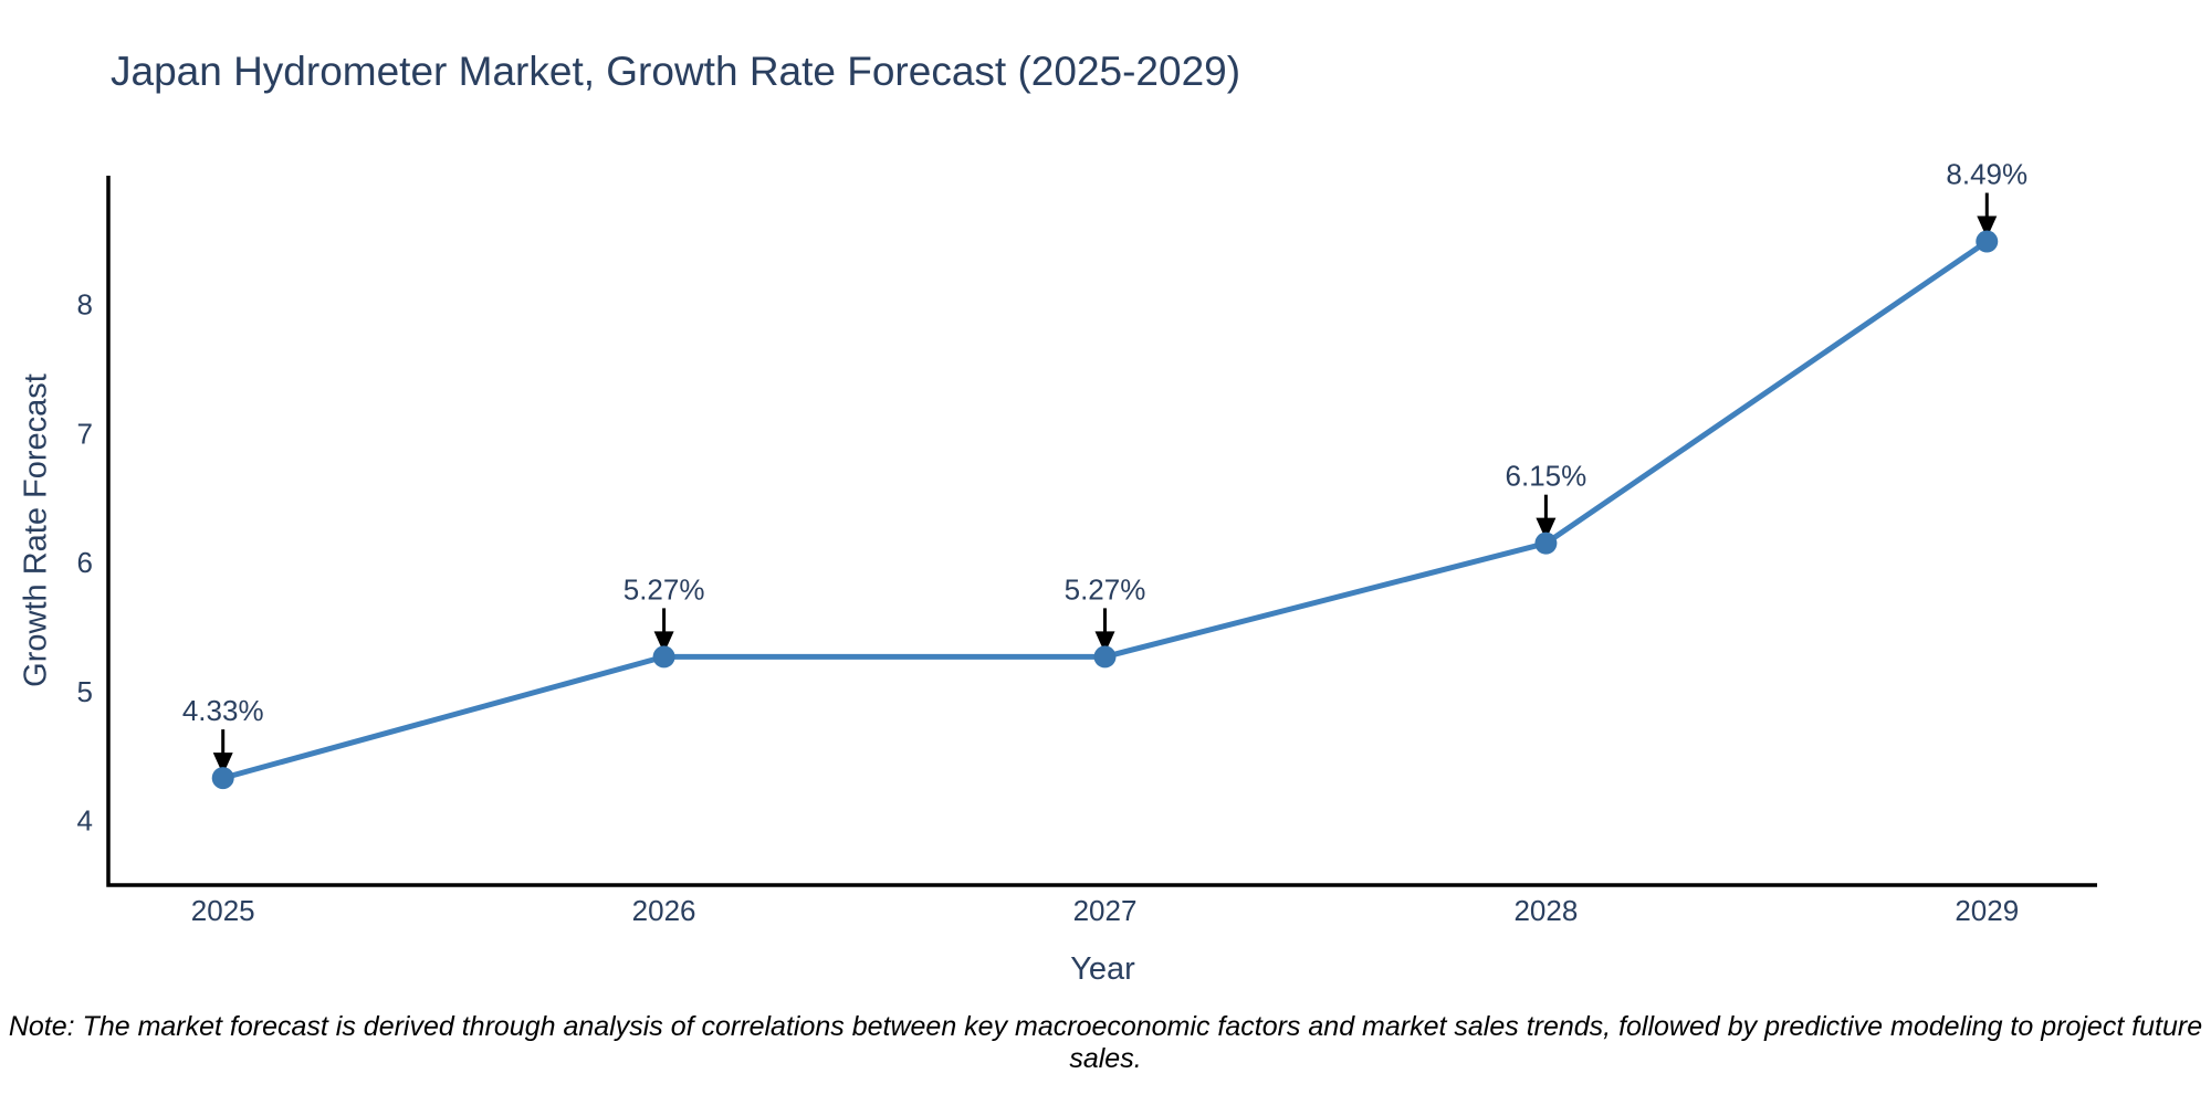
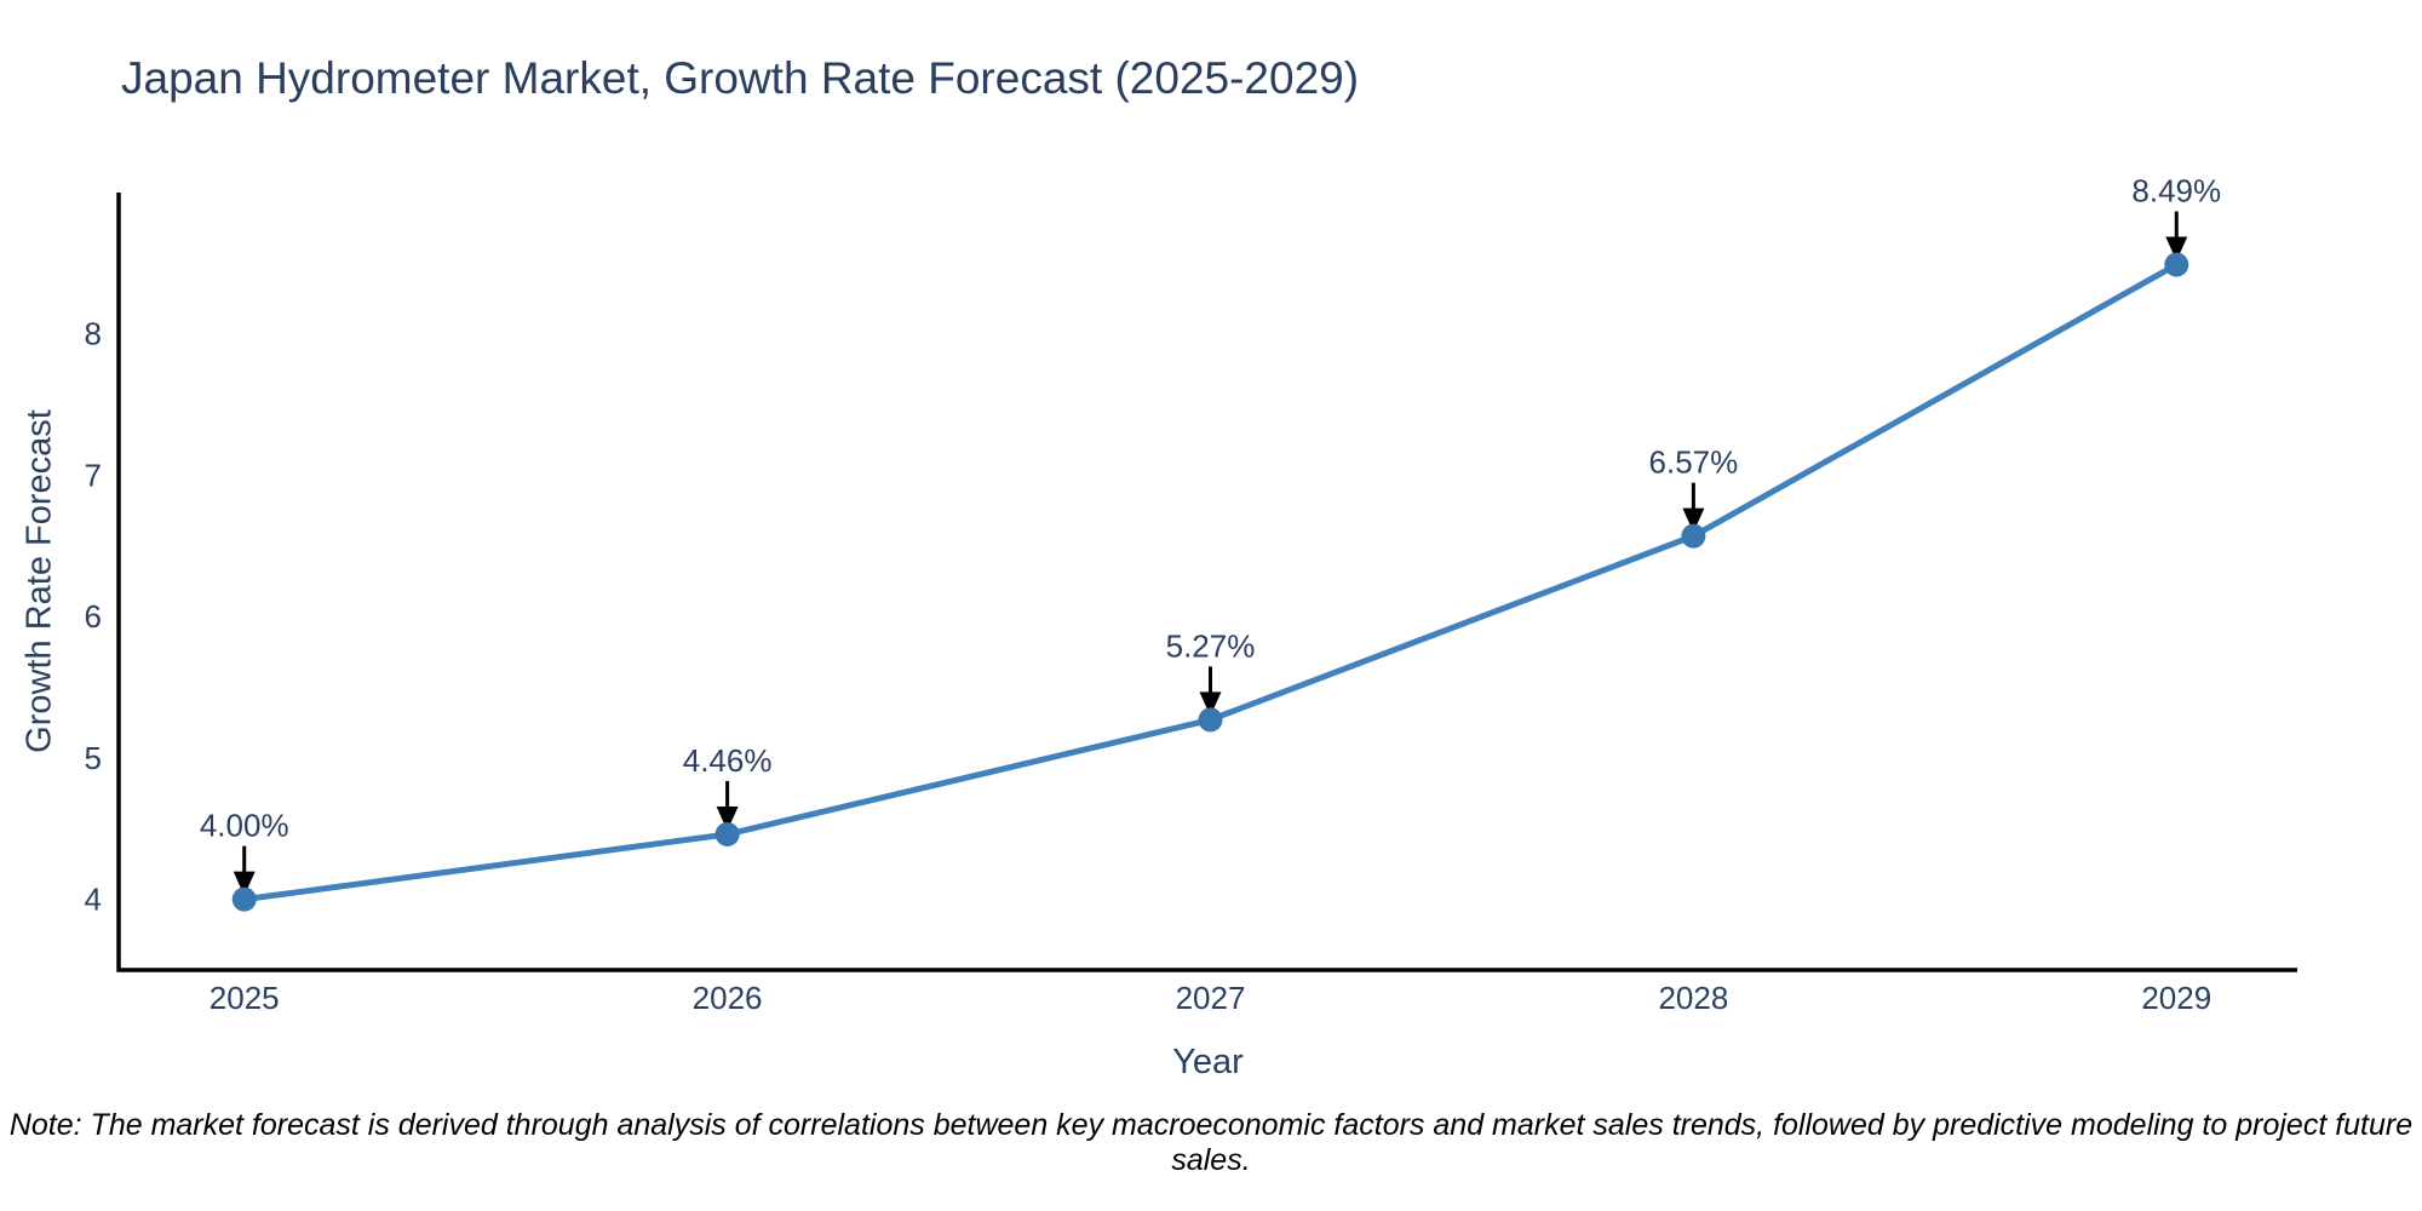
2025: 4.33% -> 4.00%
2026: 5.27% -> 4.46%
2028: 6.15% -> 6.57%
